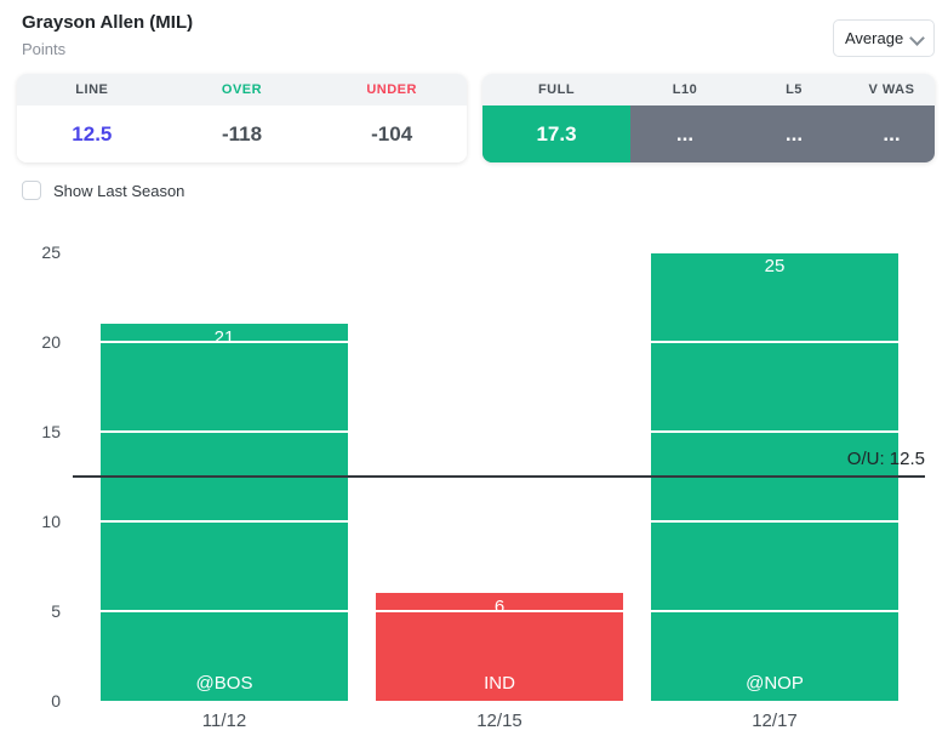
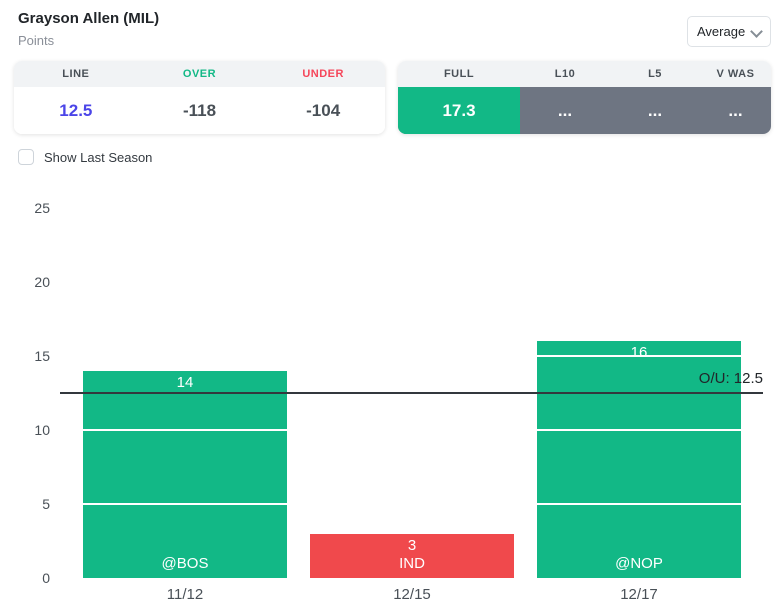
11/12: 21 -> 14
12/15: 6 -> 3
12/17: 25 -> 16
